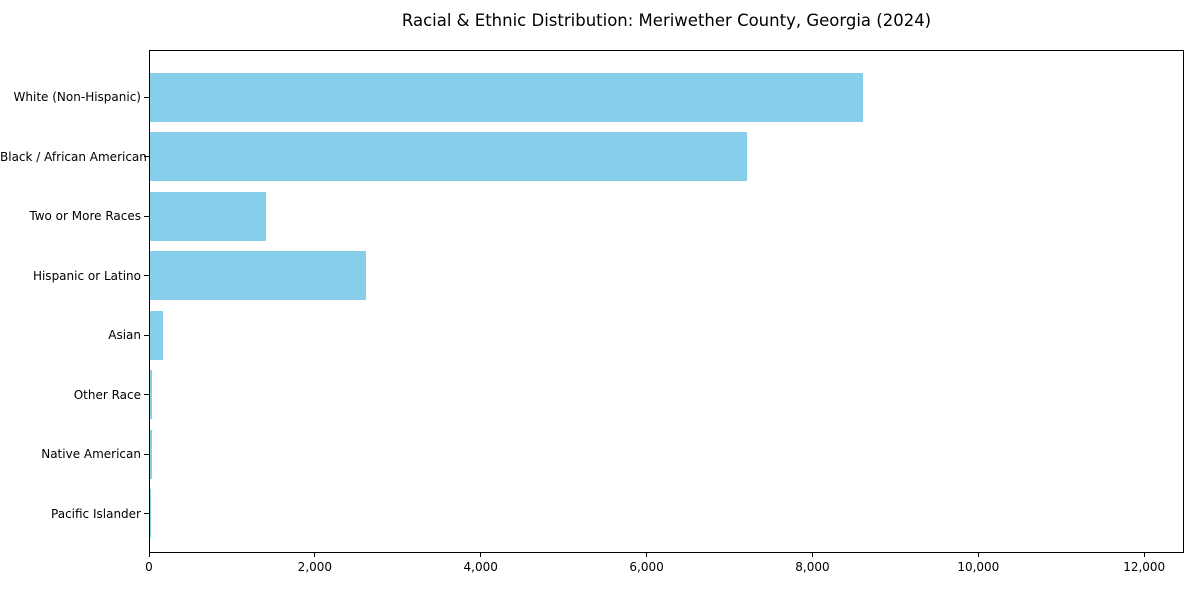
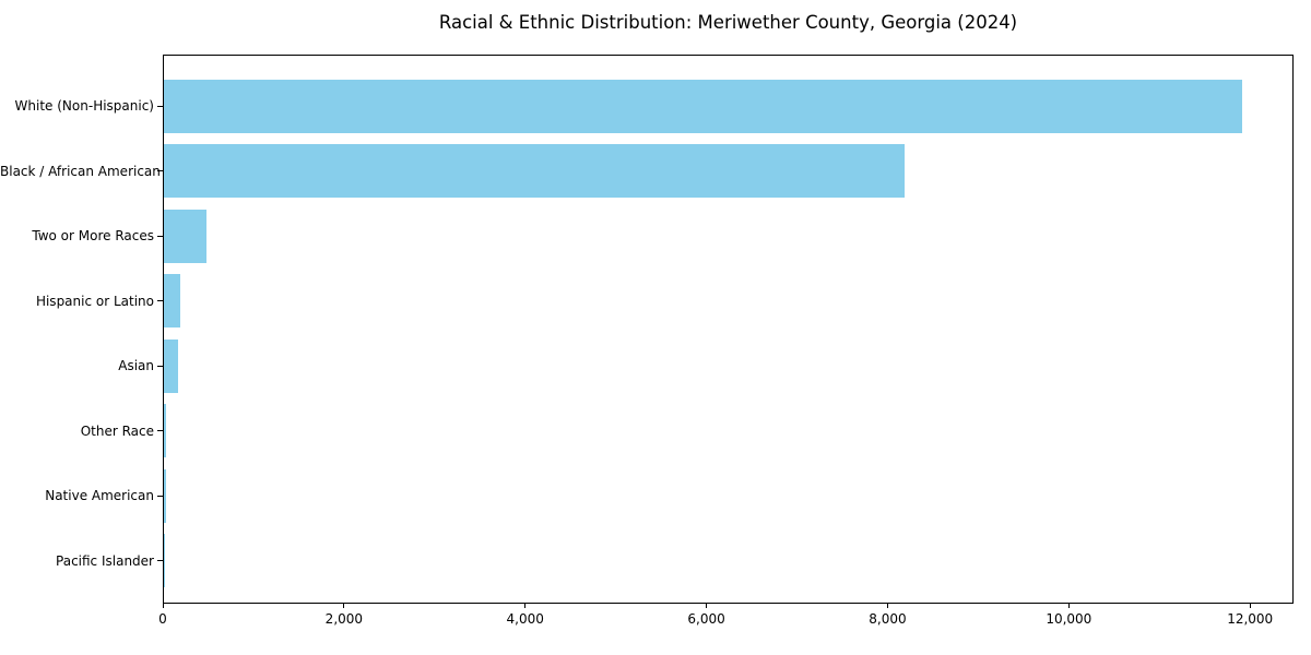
White (Non-Hispanic): 8600 -> 11900
Black / African American: 7200 -> 8200
Two or More Races: 1400 -> 500
Hispanic or Latino: 2600 -> 200
